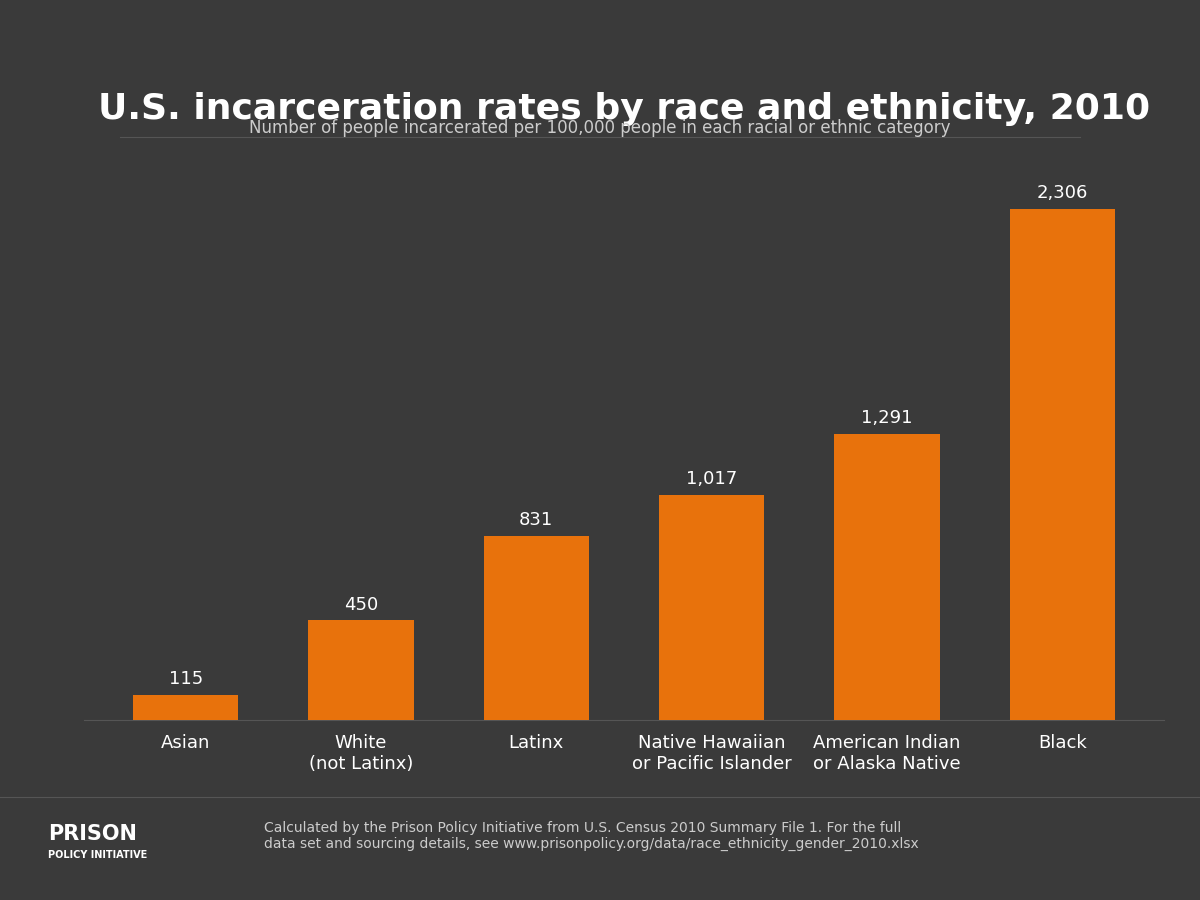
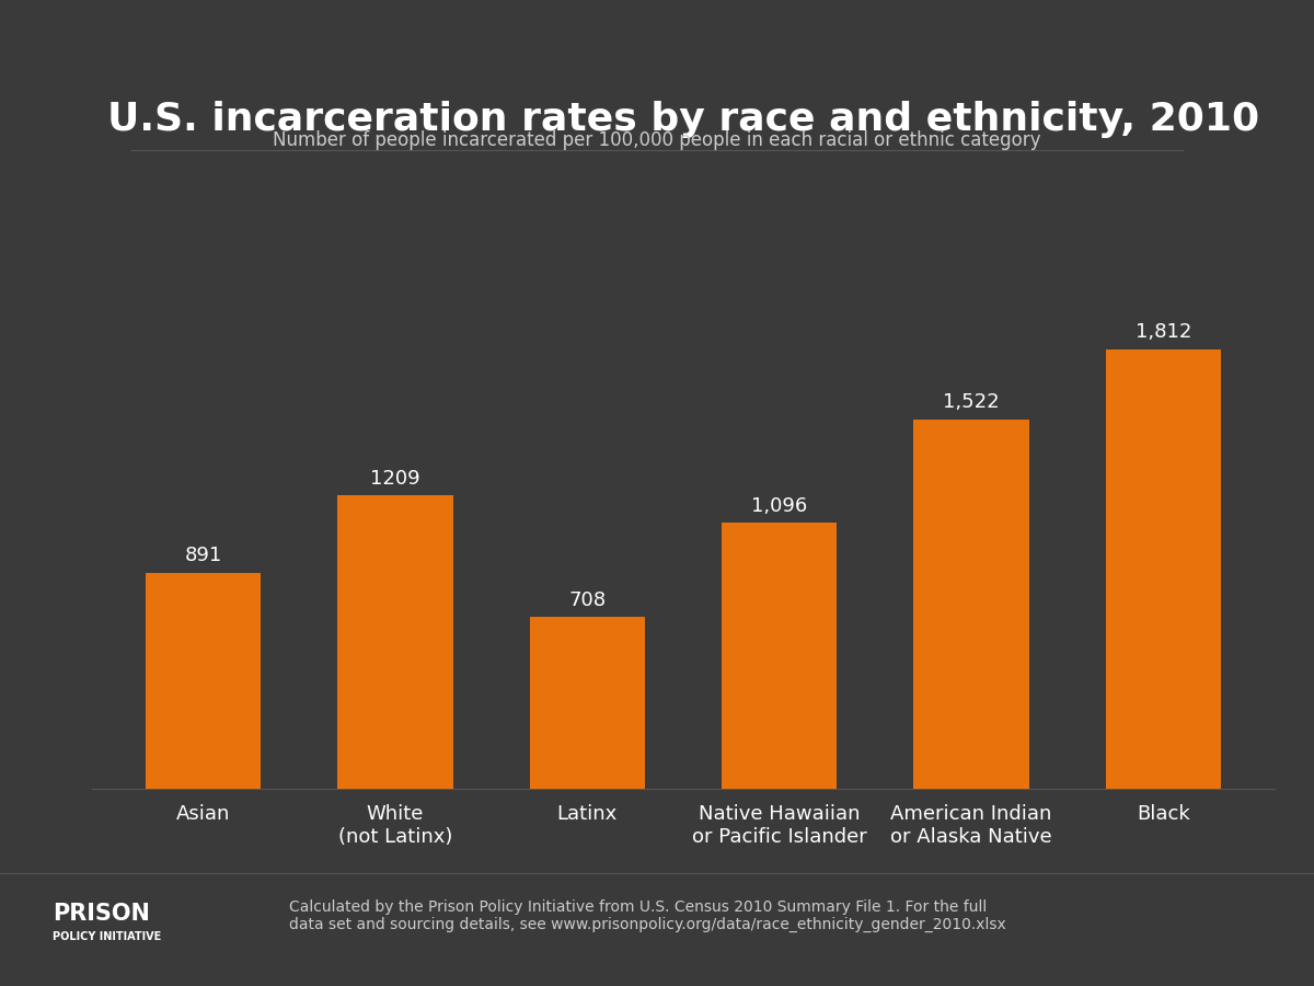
Asian: 115 -> 891
White (not Latinx): 450 -> 1209
Latinx: 831 -> 708
Native Hawaiian or Pacific Islander: 1,017 -> 1,096
American Indian or Alaska Native: 1,291 -> 1,522
Black: 2,306 -> 1,812
